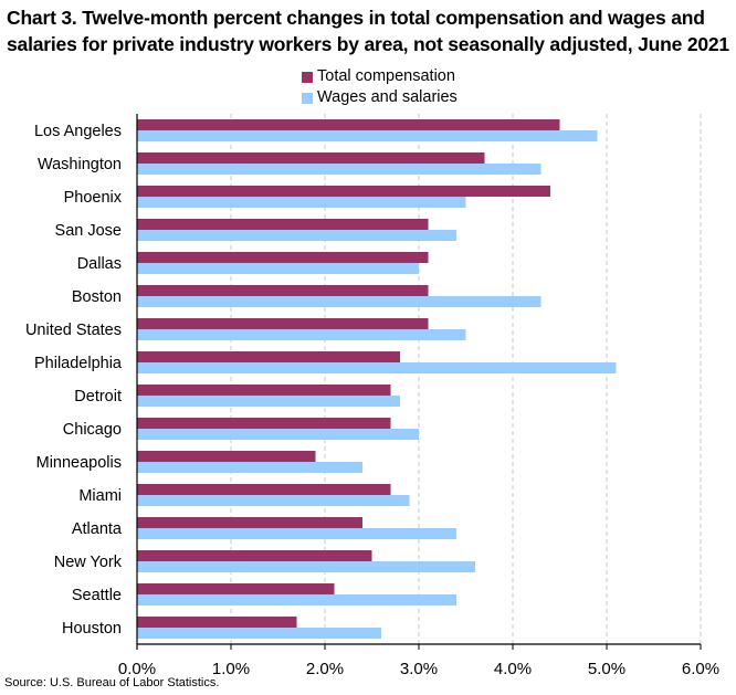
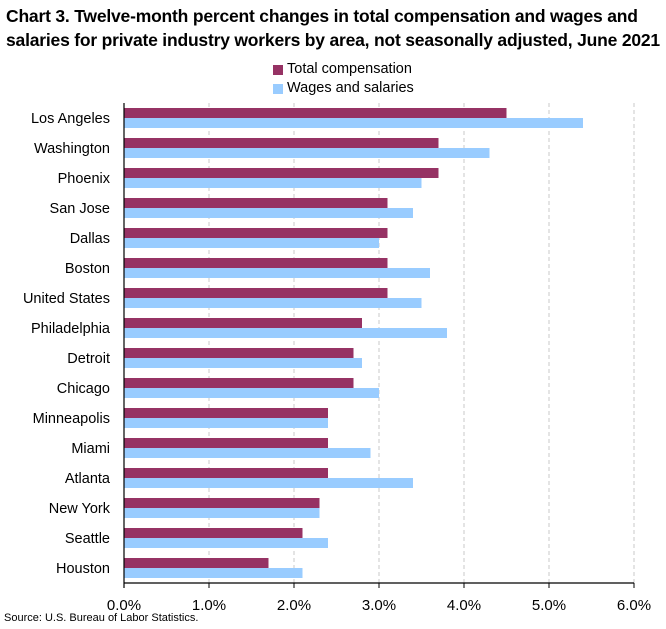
Wages and salaries/Los Angeles: 4.9% -> 5.4%
Total compensation/Phoenix: 4.4% -> 3.7%
Wages and salaries/Boston: 4.3% -> 3.6%
Wages and salaries/Philadelphia: 5.1% -> 3.8%
Total compensation/Minneapolis: 1.9% -> 2.4%
Total compensation/Miami: 2.7% -> 2.4%
Total compensation/New York: 2.5% -> 2.3%
Wages and salaries/New York: 3.6% -> 2.3%
Wages and salaries/Seattle: 3.4% -> 2.4%
Wages and salaries/Houston: 2.6% -> 2.1%
